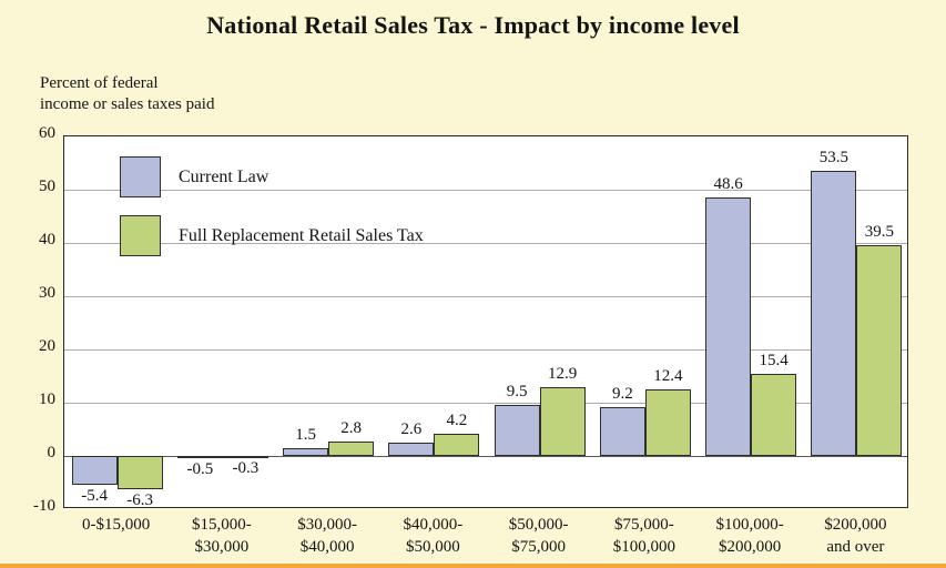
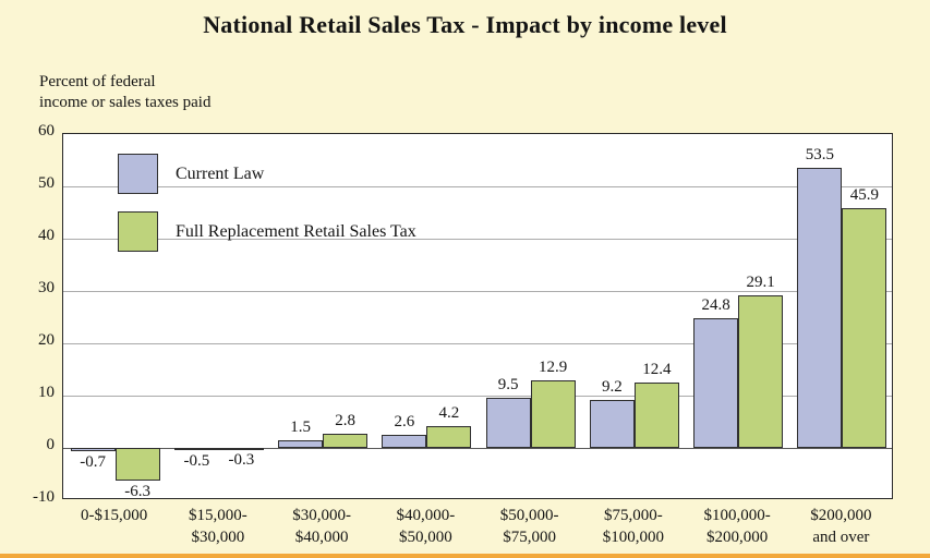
Current Law/0-$15,000: -5.4 -> -0.7
Current Law/$100,000- $200,000: 48.6 -> 24.8
Full Replacement Retail Sales Tax/$100,000- $200,000: 15.4 -> 29.1
Full Replacement Retail Sales Tax/$200,000 and over: 39.5 -> 45.9
